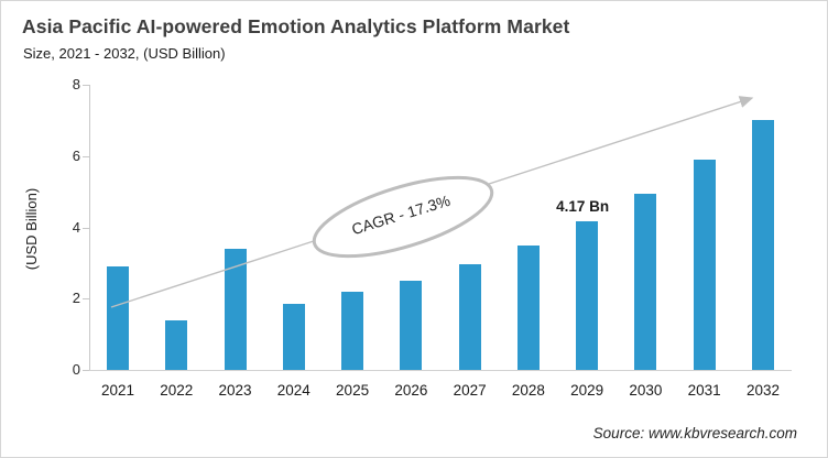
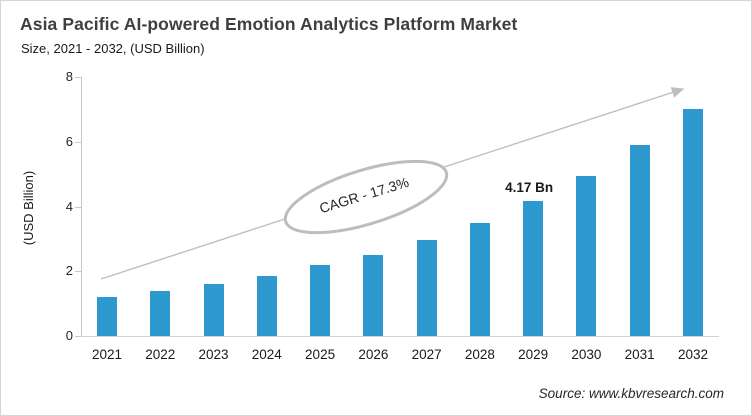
2021: 2.9 -> 1.2
2023: 3.4 -> 1.6
